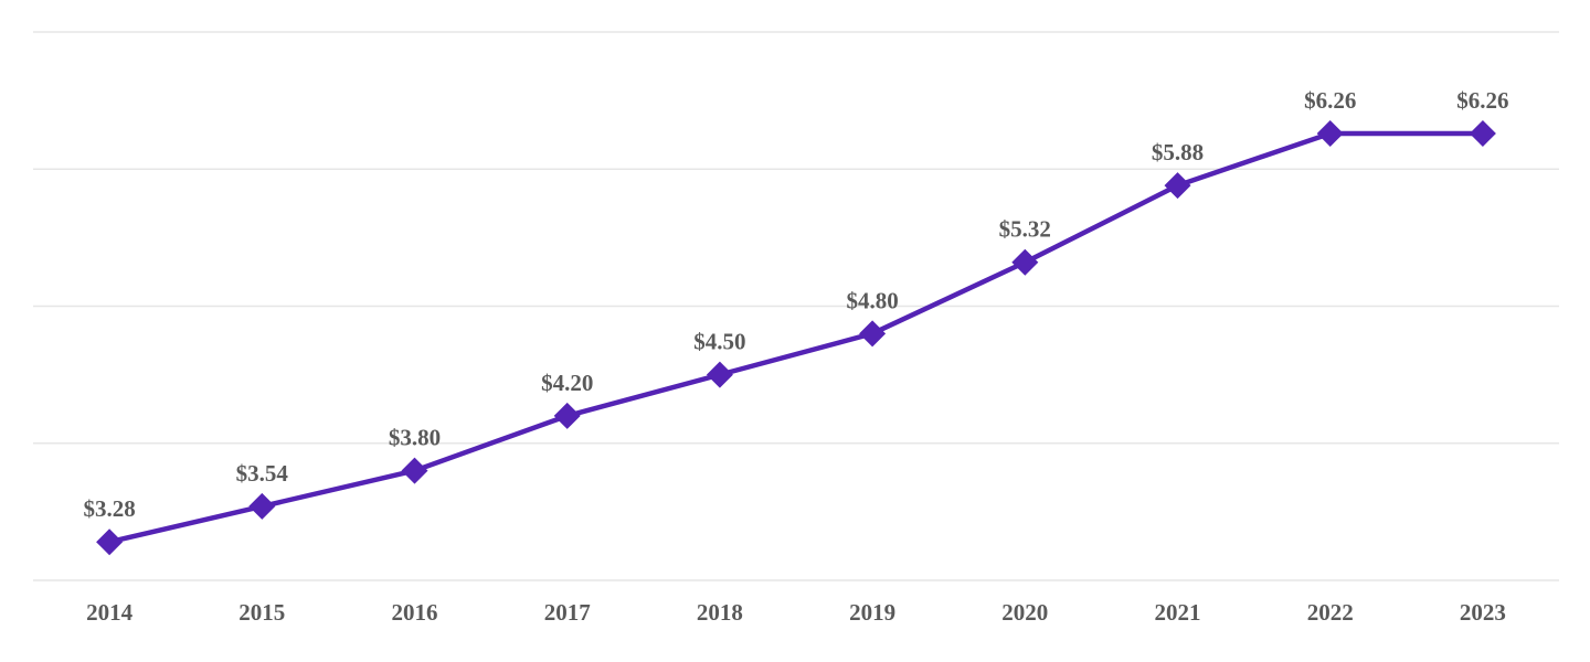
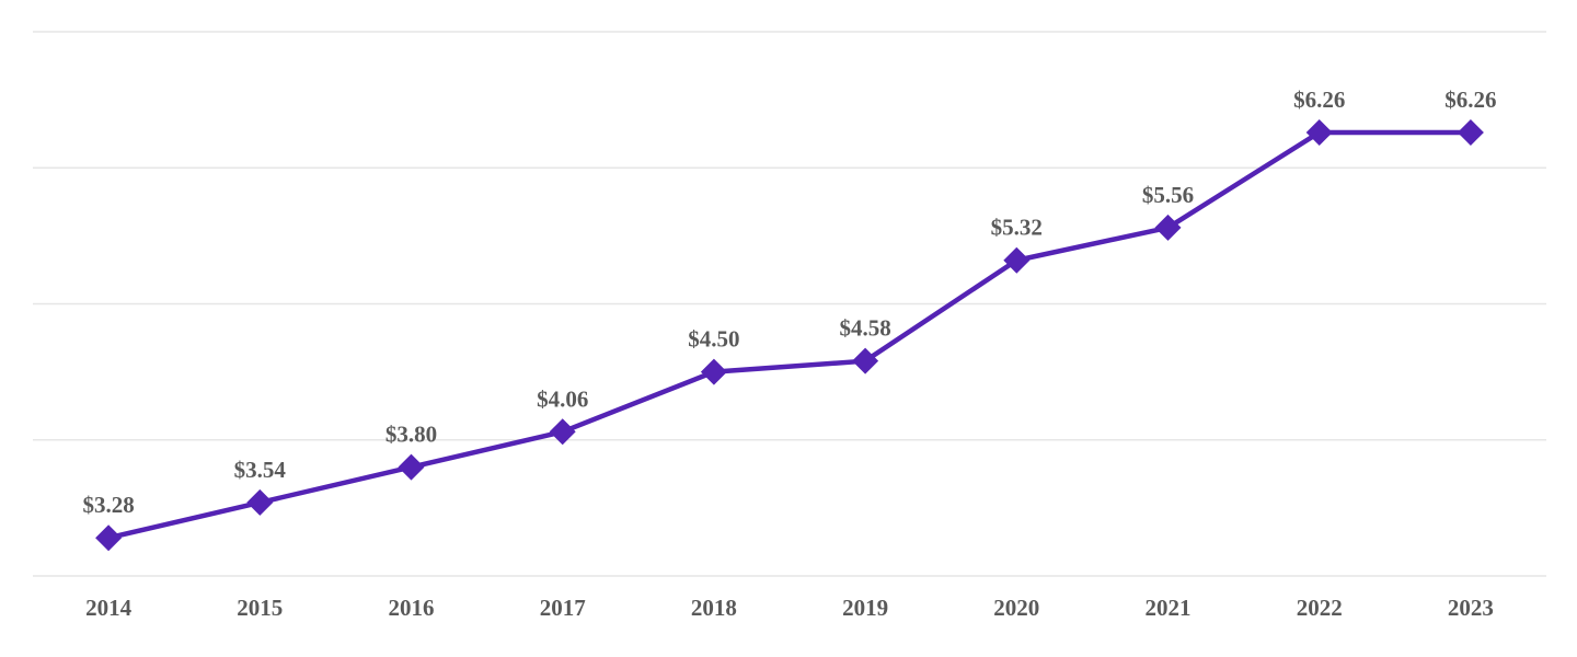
2017: $4.20 -> $4.06
2019: $4.80 -> $4.58
2021: $5.88 -> $5.56
